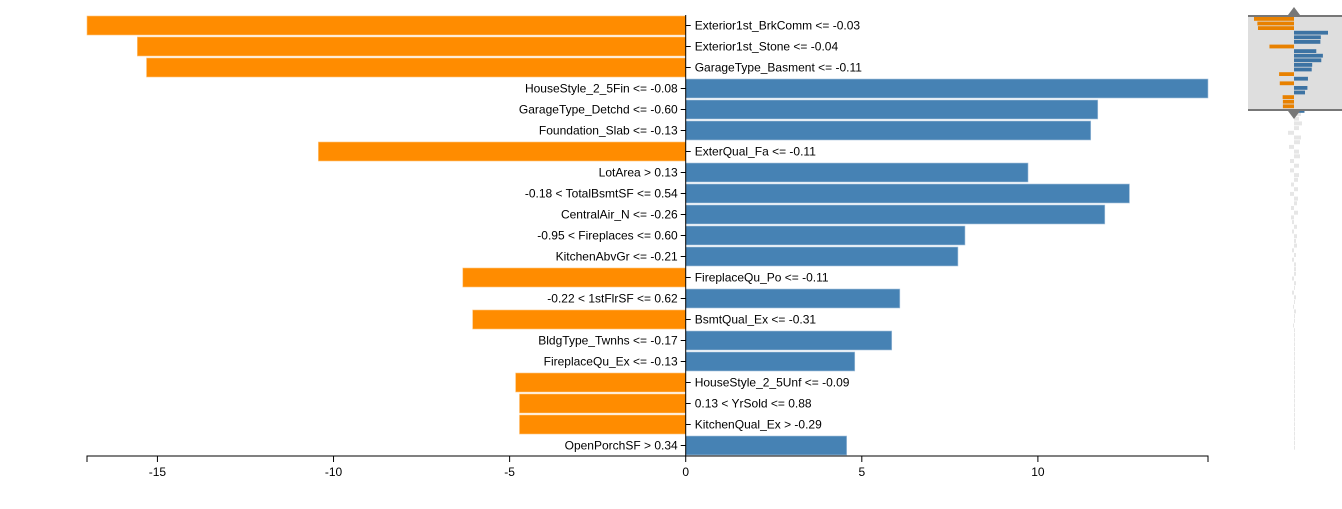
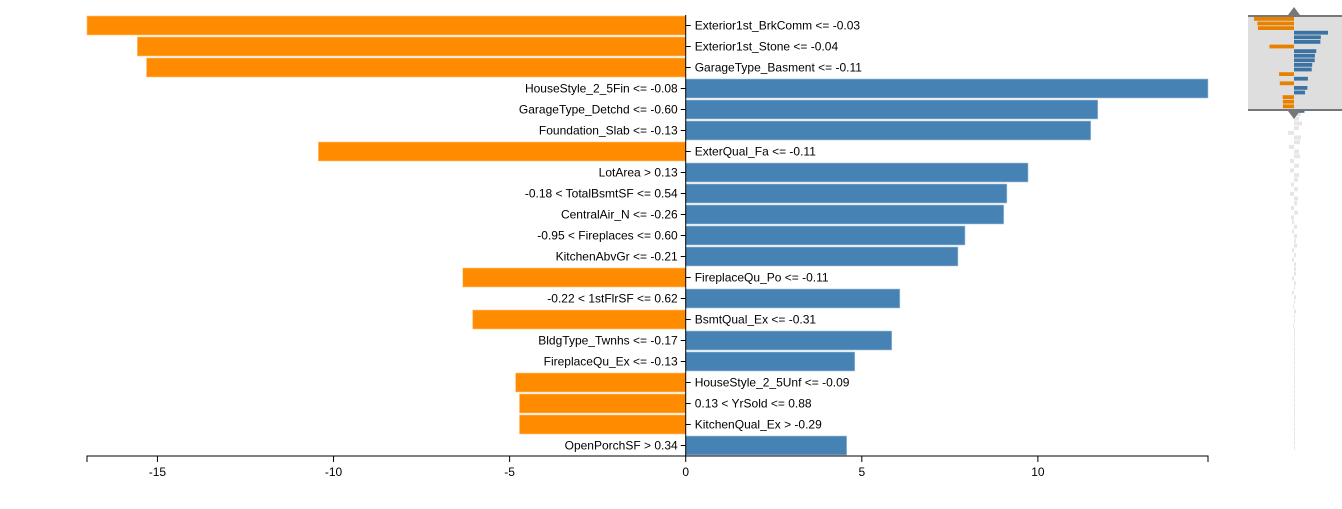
-0.18 < TotalBsmtSF <= 0.54: 12.6 -> 9.1
CentralAir_N <= -0.26: 11.9 -> 9.0
